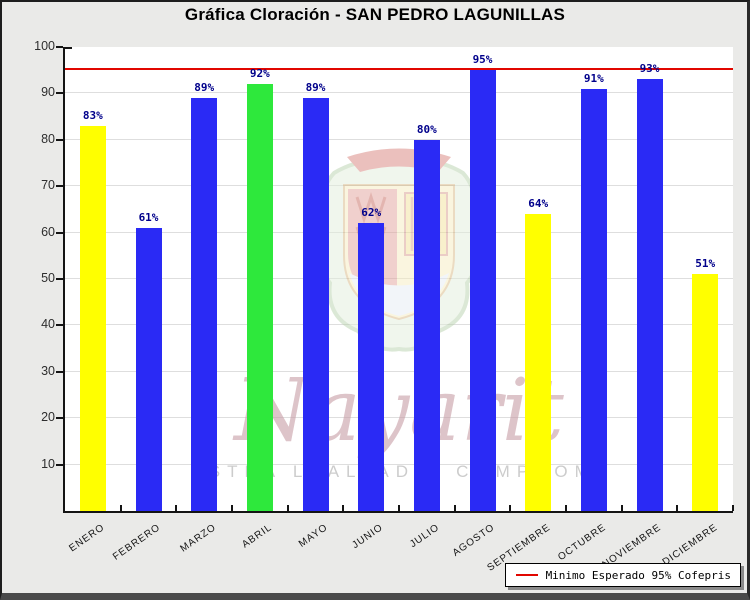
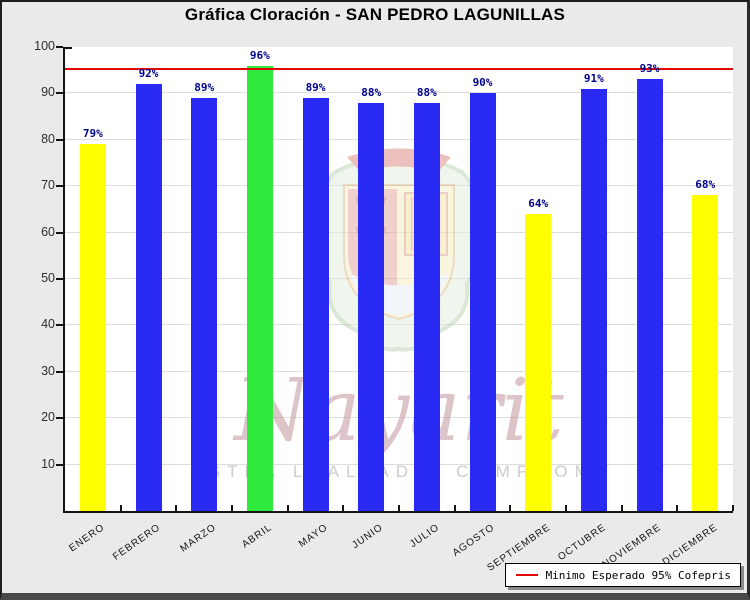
ENERO: 83% -> 79%
FEBRERO: 61% -> 92%
ABRIL: 92% -> 96%
JUNIO: 62% -> 88%
JULIO: 80% -> 88%
AGOSTO: 95% -> 90%
DICIEMBRE: 51% -> 68%
